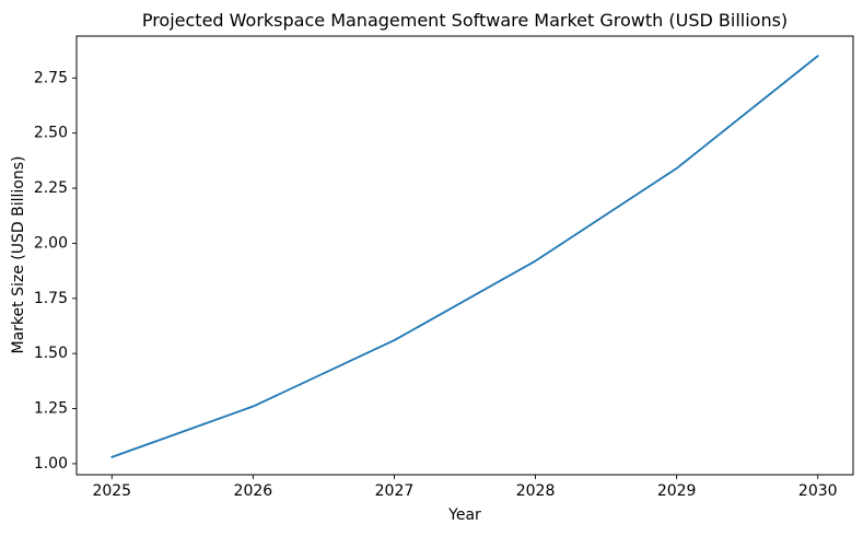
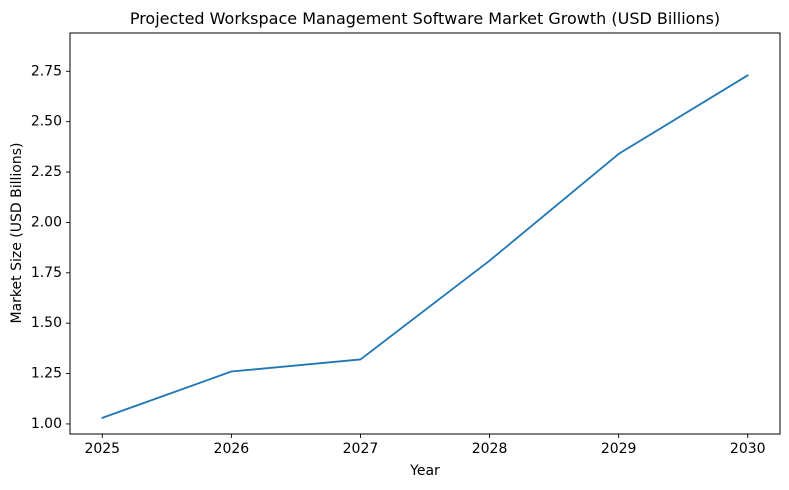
2027: 1.56 -> 1.32
2028: 1.92 -> 1.81
2030: 2.85 -> 2.73
